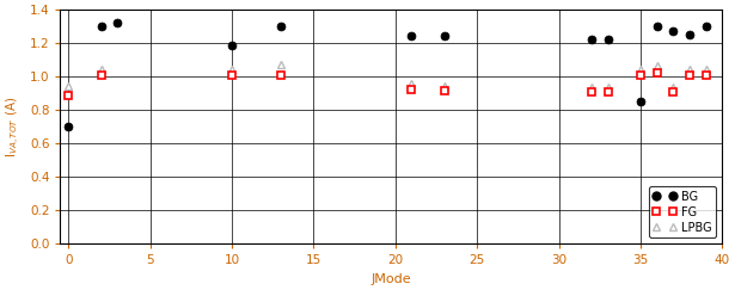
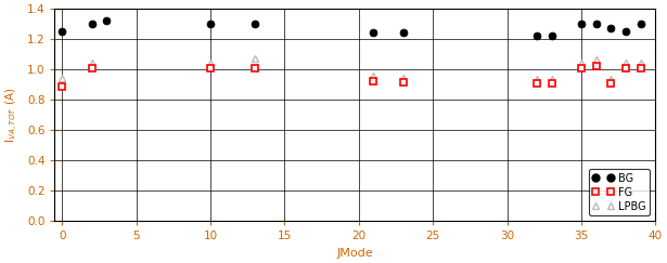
BG/0: 0.70 -> 1.25
BG/10: 1.19 -> 1.30
BG/35: 0.85 -> 1.30
